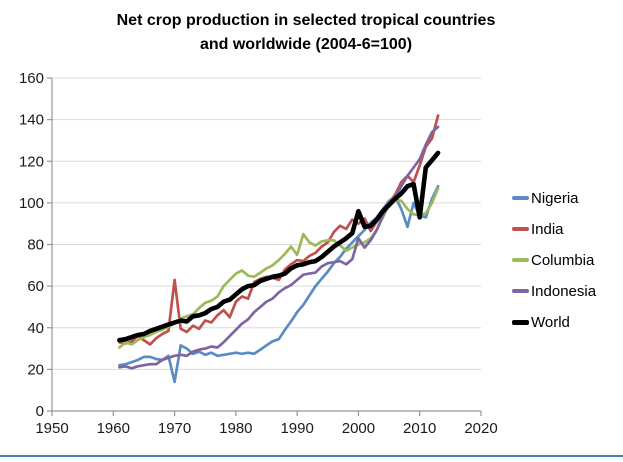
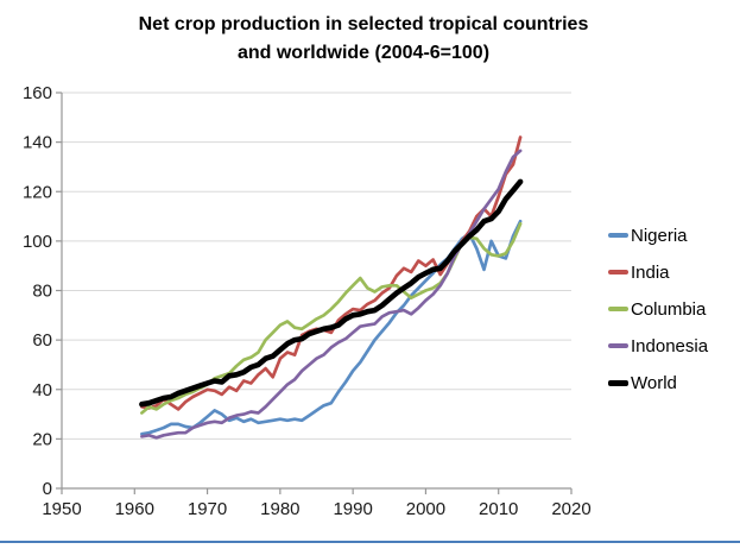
Nigeria/1970: 14 -> 29
India/1970: 63 -> 40
Columbia/1990: 75 -> 82
Indonesia/2000: 83 -> 76
World/2000: 96 -> 87
World/2010: 93 -> 112
